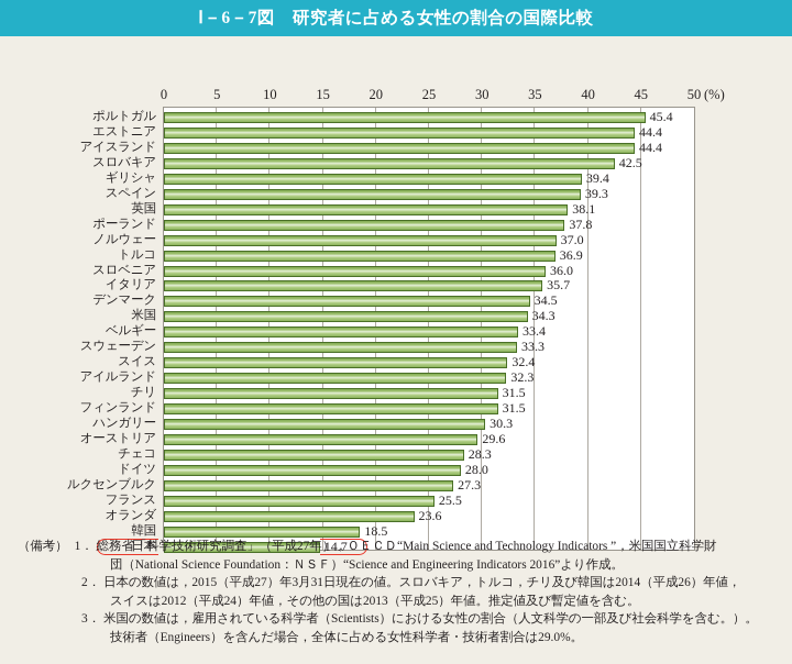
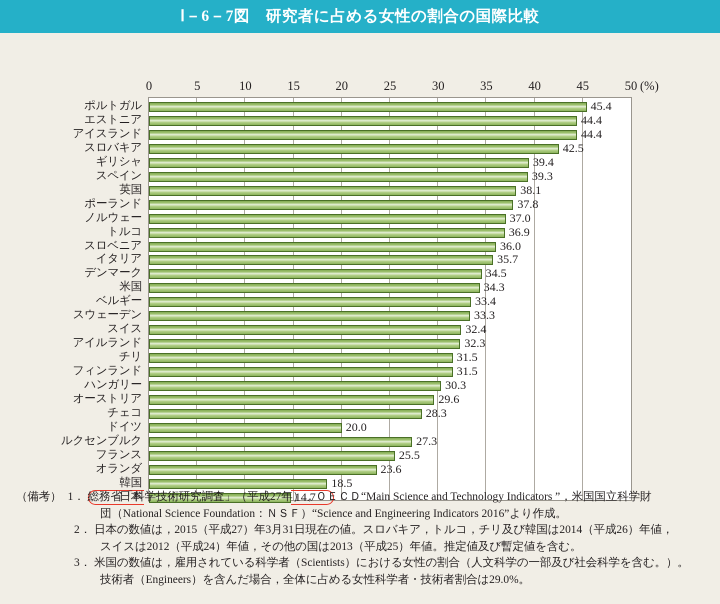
ドイツ: 28.0 -> 20.0
